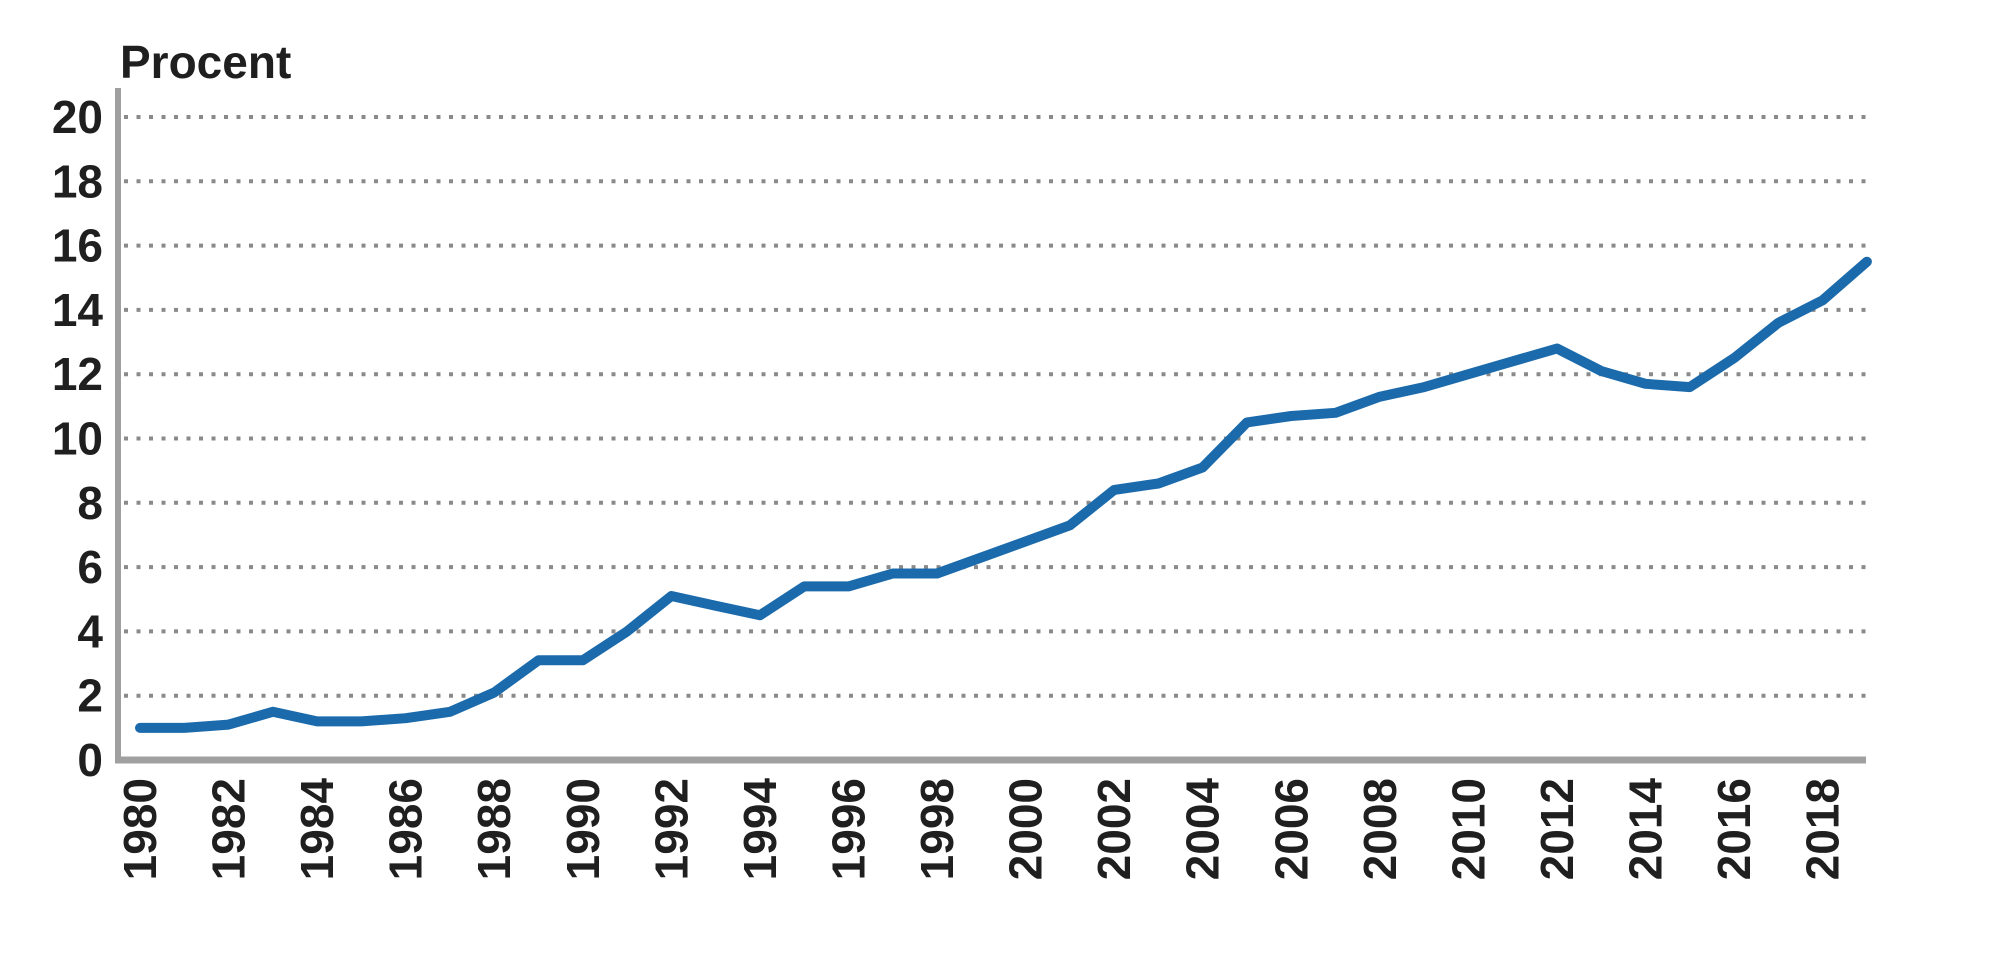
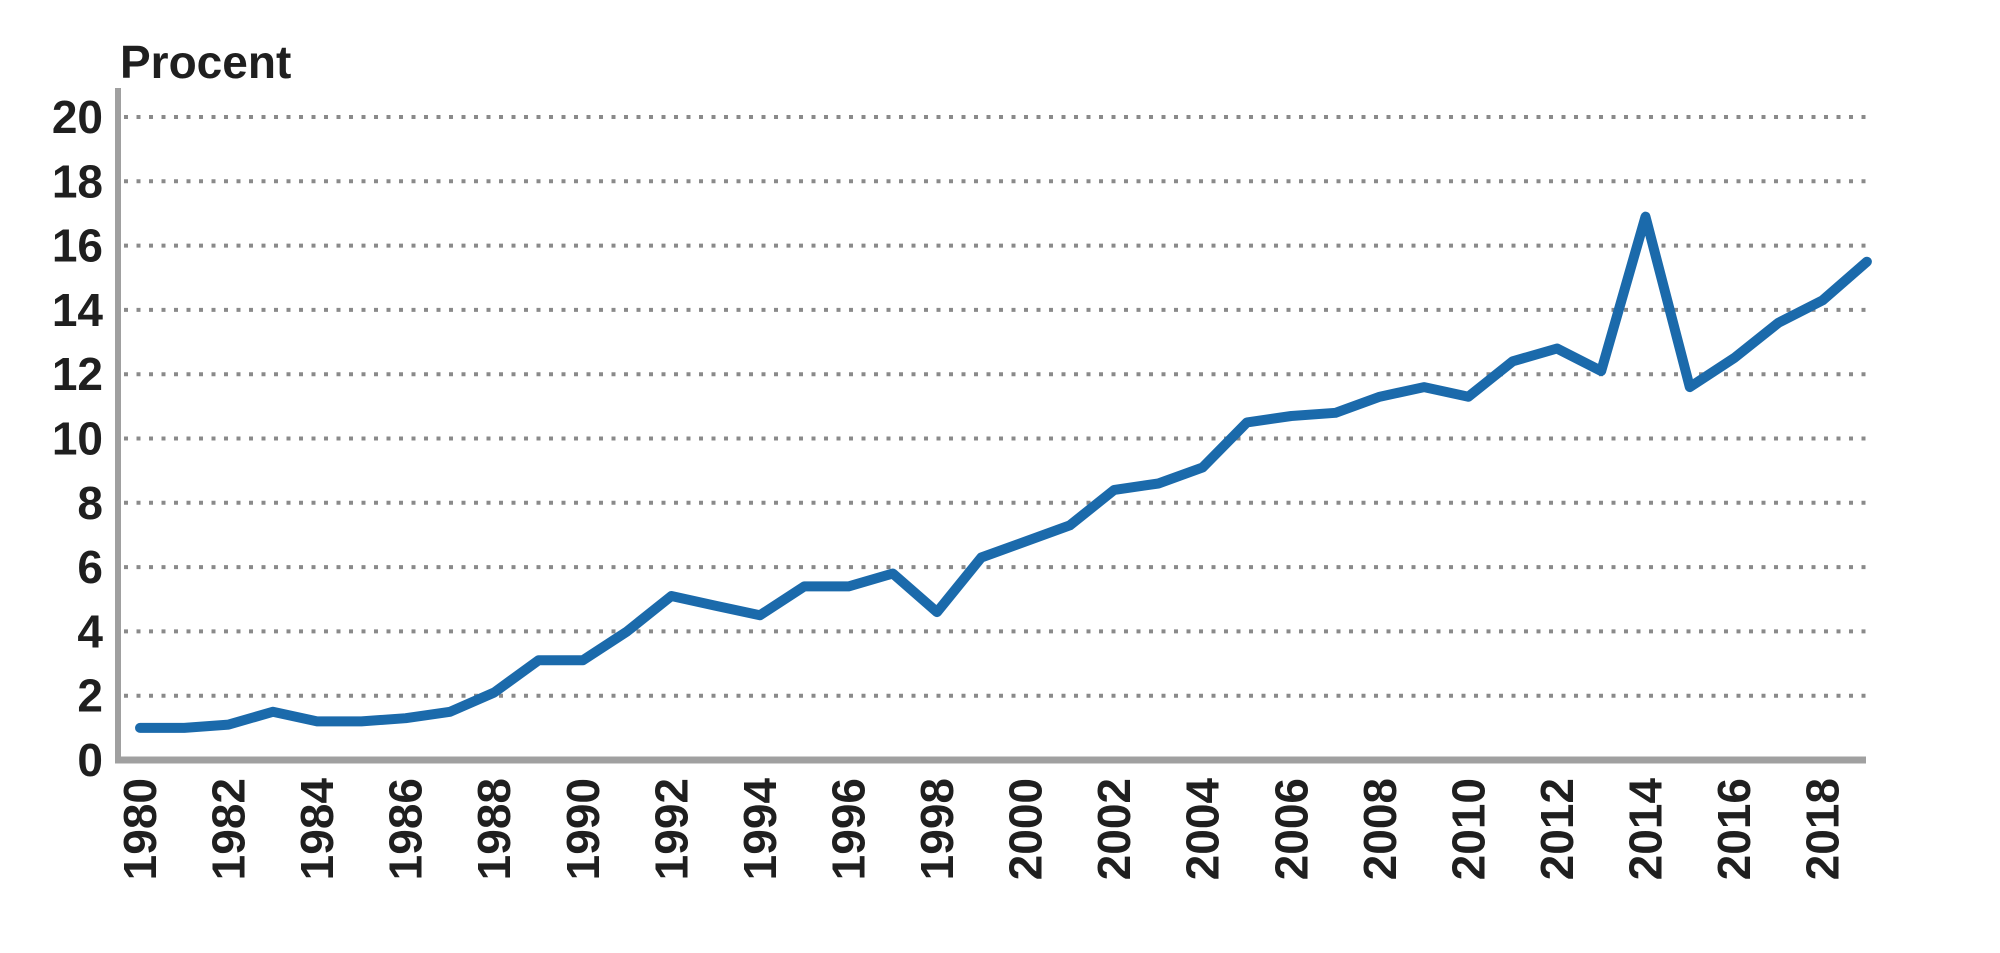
1998: 5.8 -> 4.6
2010: 12.0 -> 11.3
2014: 11.7 -> 16.9
